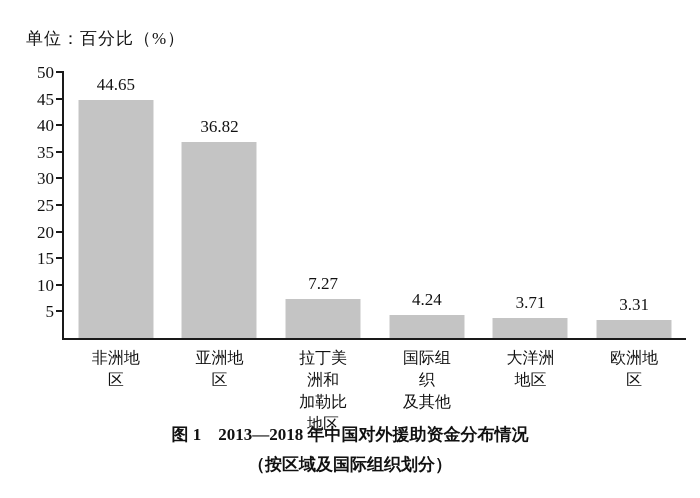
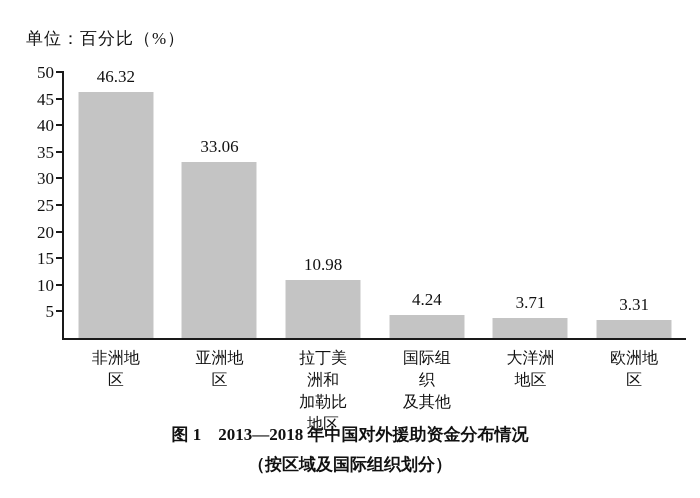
非洲地区: 44.65 -> 46.32
亚洲地区: 36.82 -> 33.06
拉丁美洲和 加勒比地区: 7.27 -> 10.98
